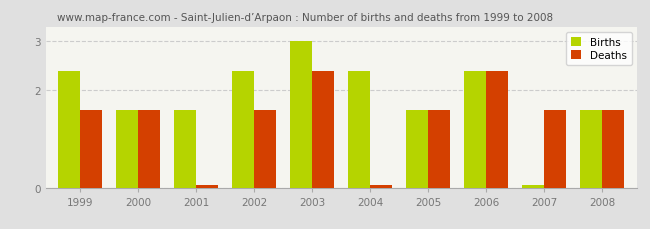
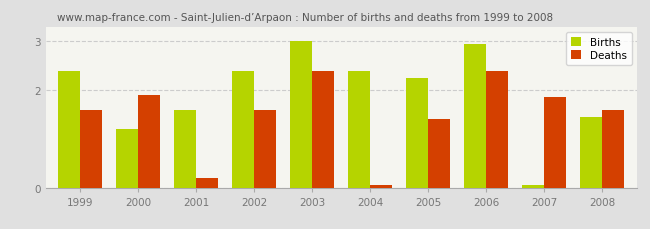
Births/2000: 1.60 -> 1.20
Deaths/2000: 1.60 -> 1.90
Deaths/2001: 0.05 -> 0.20
Births/2005: 1.60 -> 2.25
Deaths/2005: 1.60 -> 1.40
Births/2006: 2.40 -> 2.95
Deaths/2007: 1.60 -> 1.85
Births/2008: 1.60 -> 1.45
